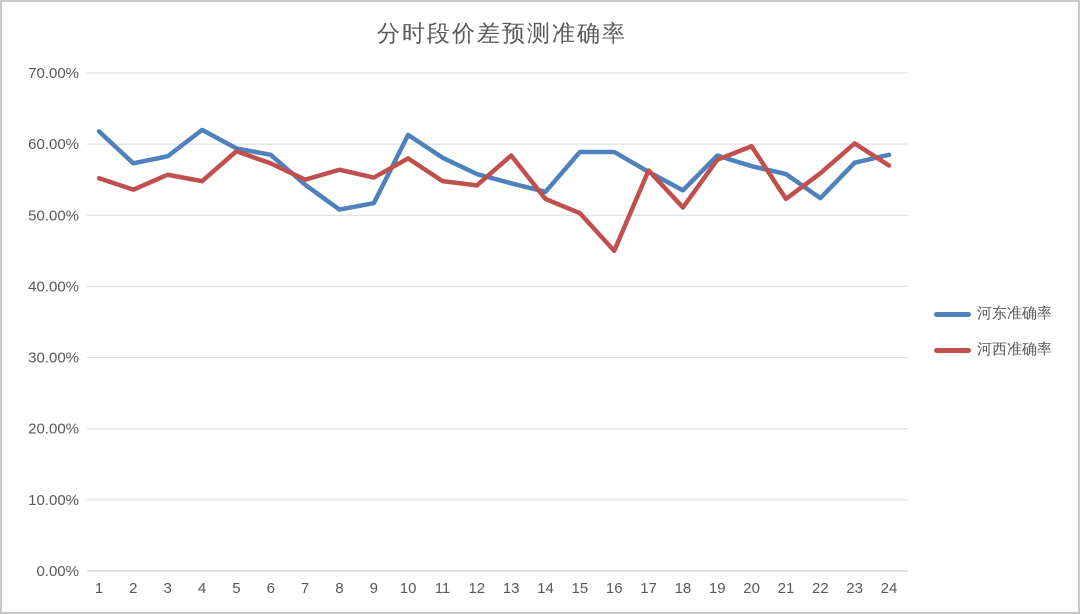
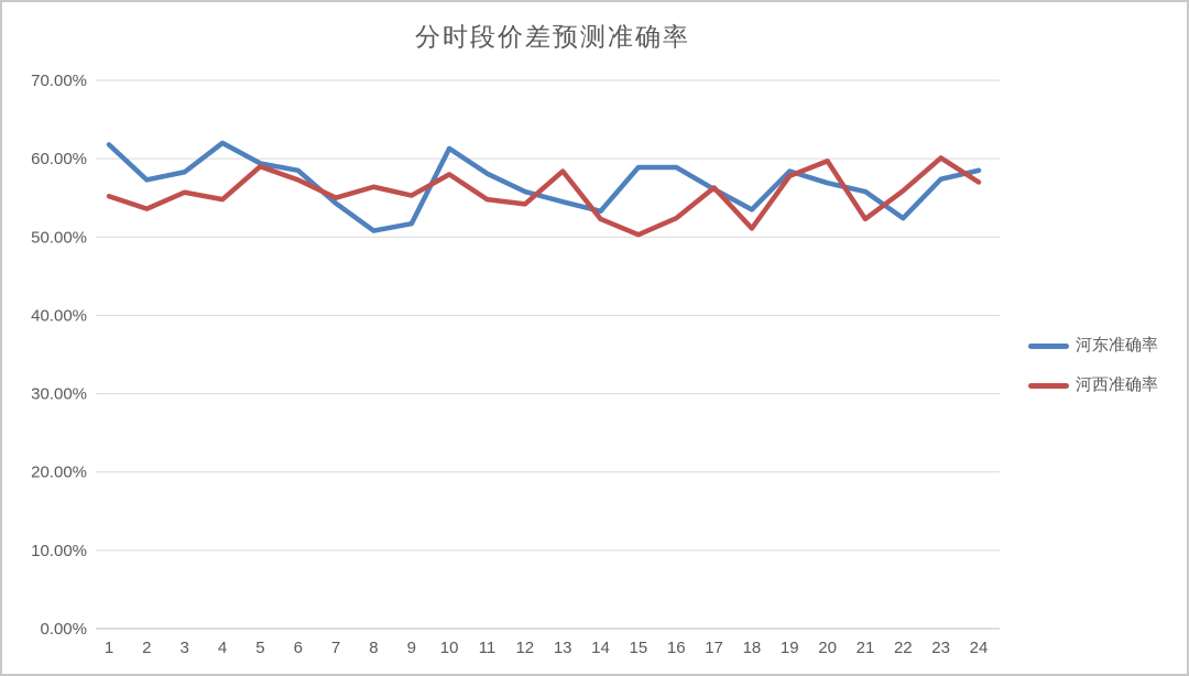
河西准确率/16: 45% -> 52%
